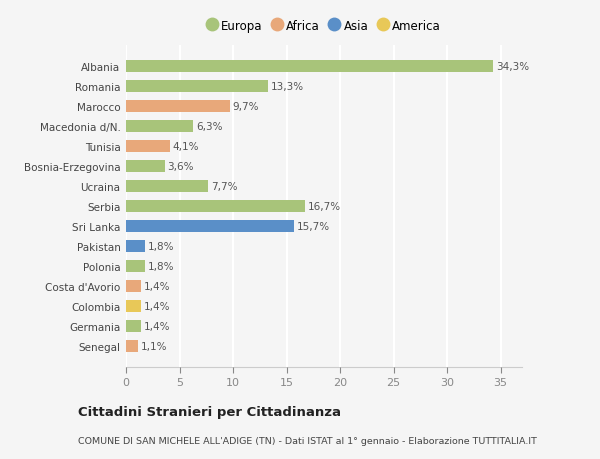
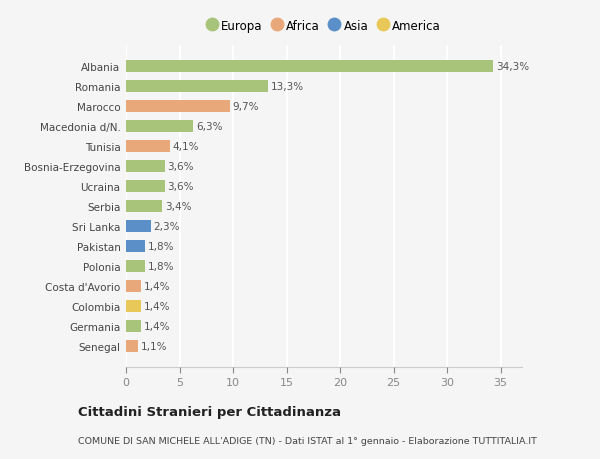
Ucraina: 7,7% -> 3,6%
Serbia: 16,7% -> 3,4%
Sri Lanka: 15,7% -> 2,3%
